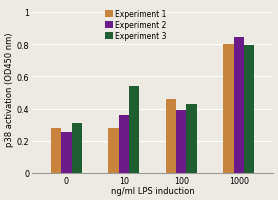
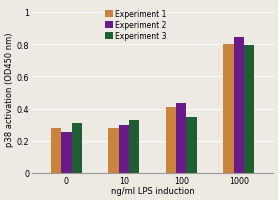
Experiment 2/10: 0.36 -> 0.30
Experiment 3/10: 0.54 -> 0.33
Experiment 1/100: 0.46 -> 0.41
Experiment 2/100: 0.39 -> 0.43
Experiment 3/100: 0.43 -> 0.34
